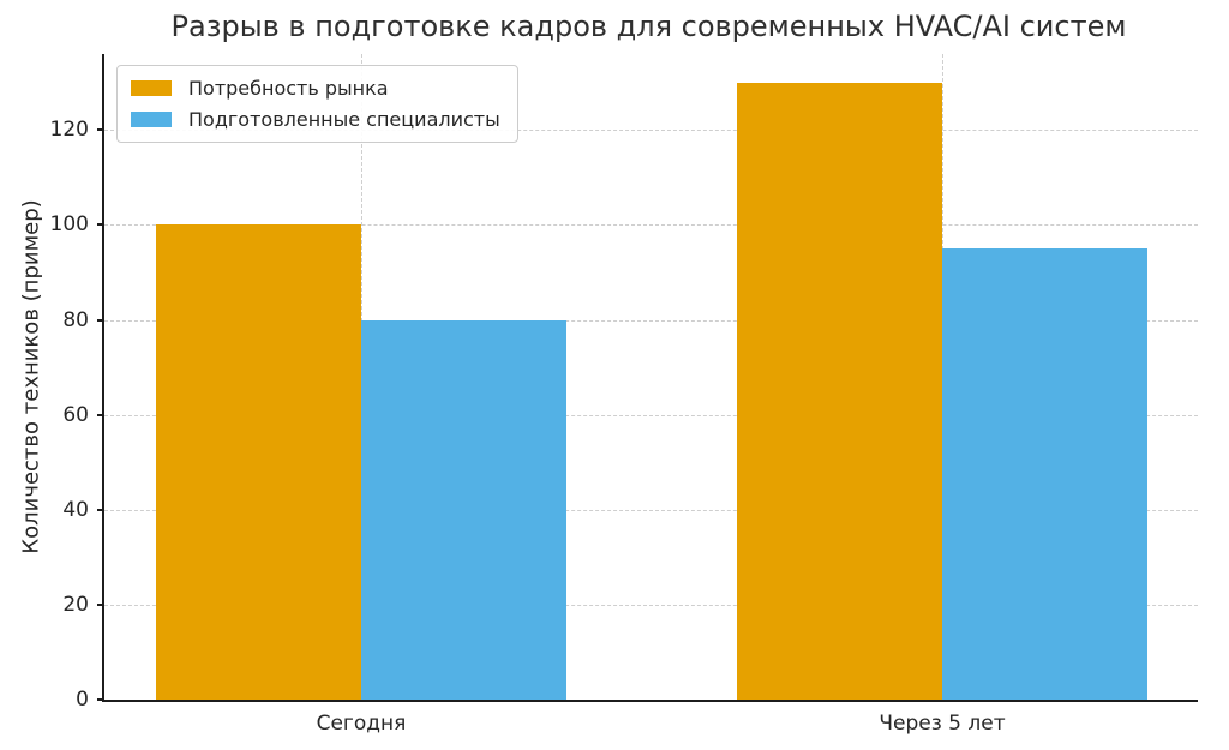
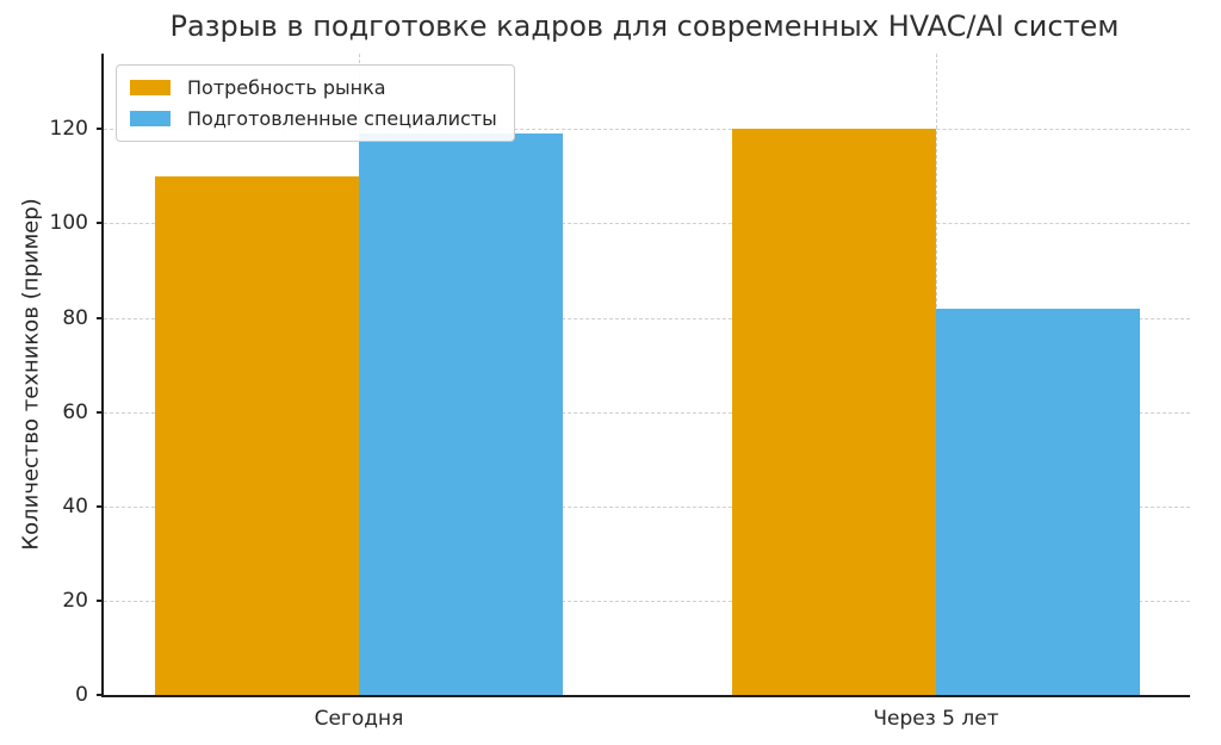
Потребность рынка/Сегодня: 100 -> 110
Подготовленные специалисты/Сегодня: 80 -> 119
Потребность рынка/Через 5 лет: 130 -> 120
Подготовленные специалисты/Через 5 лет: 95 -> 82
